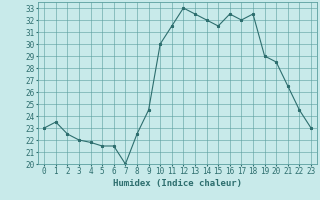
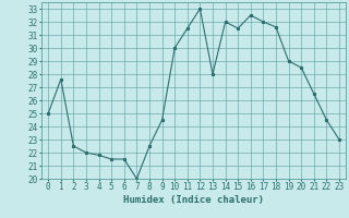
0: 23.0 -> 25.0
1: 23.5 -> 27.6
13: 32.5 -> 28.0
18: 32.5 -> 31.6
